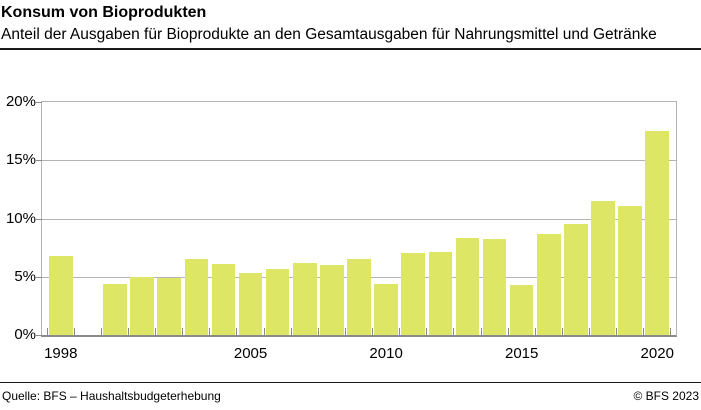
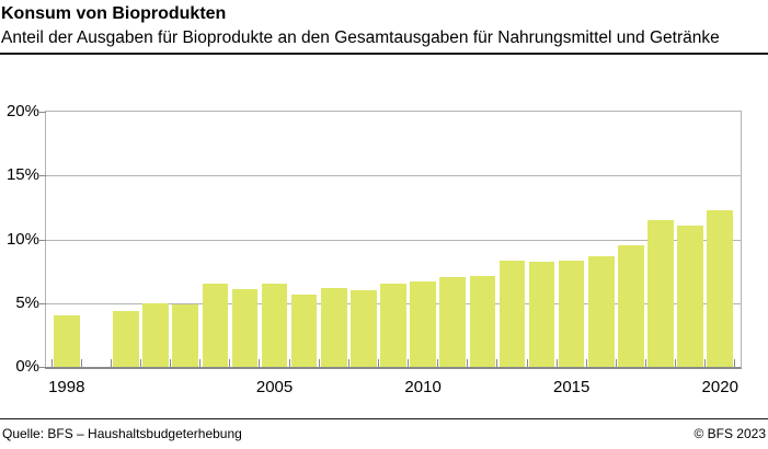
1998: 6.8% -> 4.0%
2005: 5.3% -> 6.5%
2010: 4.4% -> 6.7%
2015: 4.3% -> 8.3%
2020: 17.5% -> 12.3%
